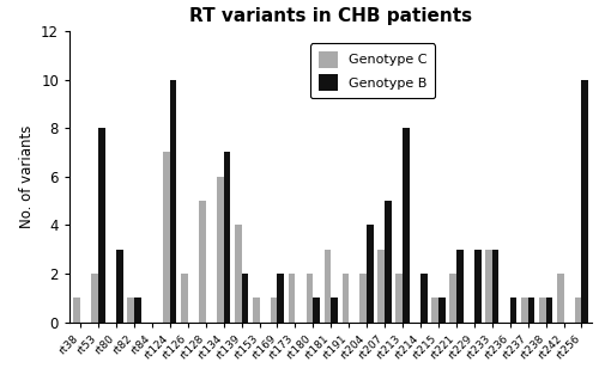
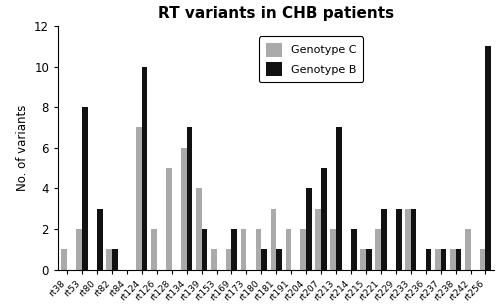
Genotype B/rt213: 8 -> 7
Genotype B/rt256: 10 -> 11
